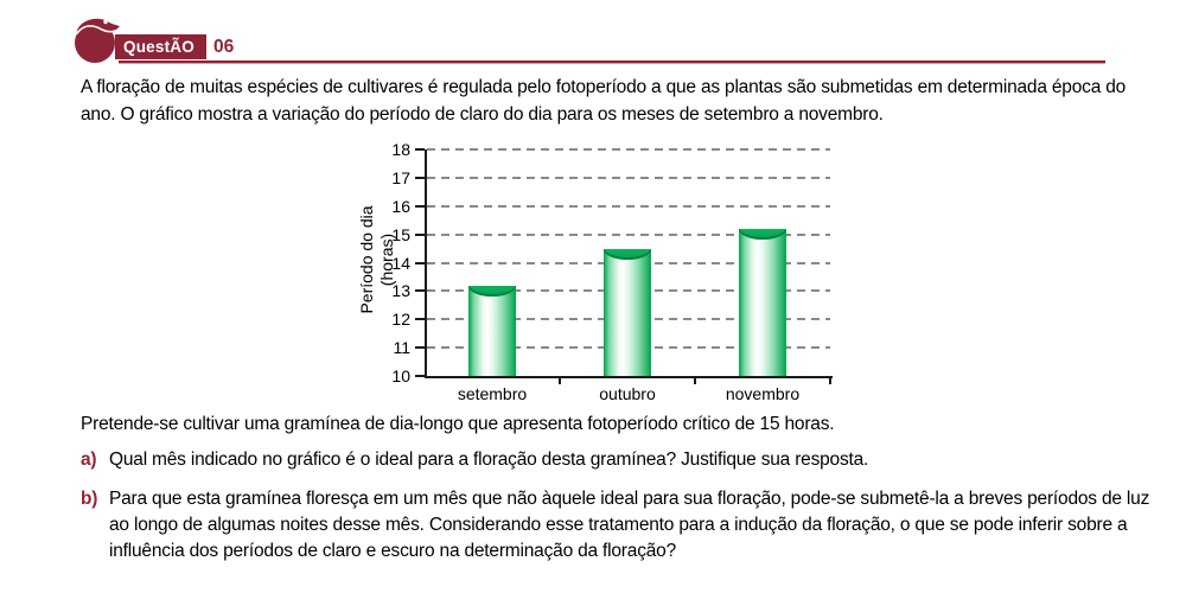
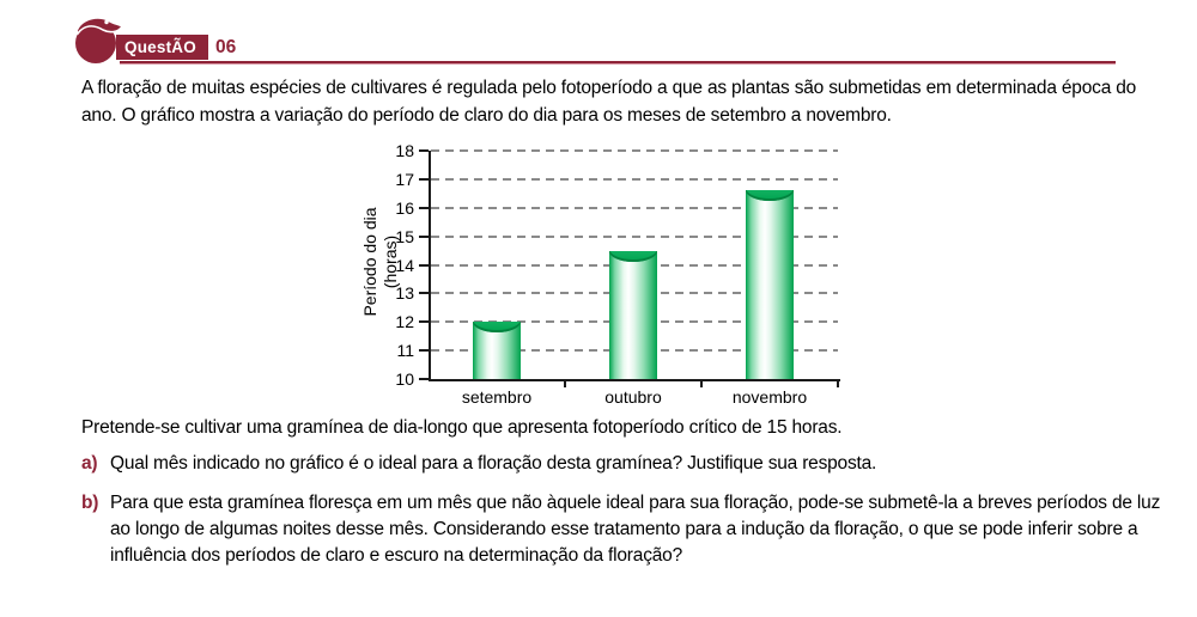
setembro: 13.2 -> 12.0
novembro: 15.2 -> 16.6
